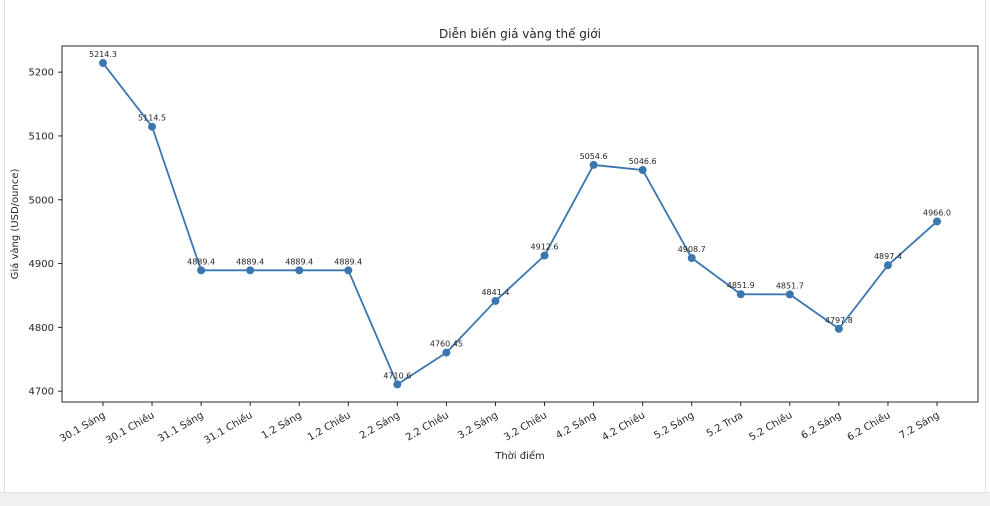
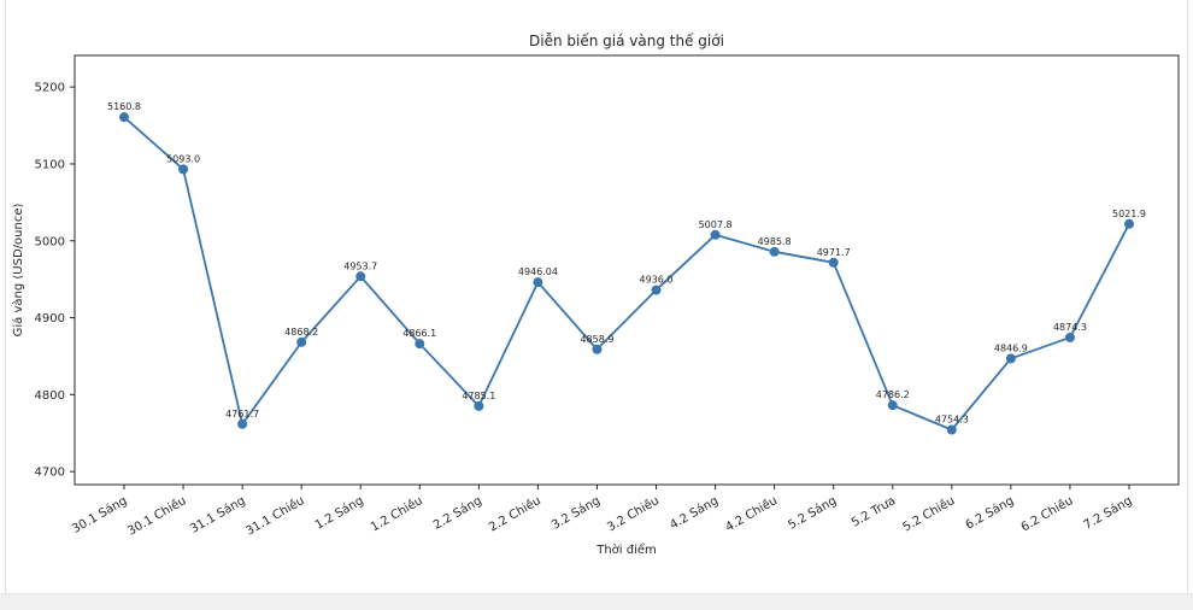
30.1 Sáng: 5214.3 -> 5160.8
30.1 Chiều: 5114.5 -> 5093.0
31.1 Sáng: 4889.4 -> 4761.7
31.1 Chiều: 4889.4 -> 4868.2
1.2 Sáng: 4889.4 -> 4953.7
1.2 Chiều: 4889.4 -> 4866.1
2.2 Sáng: 4710.6 -> 4785.1
2.2 Chiều: 4760.45 -> 4946.04
3.2 Sáng: 4841.4 -> 4858.9
3.2 Chiều: 4912.6 -> 4936.0
4.2 Sáng: 5054.6 -> 5007.8
4.2 Chiều: 5046.6 -> 4985.8
5.2 Sáng: 4908.7 -> 4971.7
5.2 Trưa: 4851.9 -> 4786.2
5.2 Chiều: 4851.7 -> 4754.3
6.2 Sáng: 4797.8 -> 4846.9
6.2 Chiều: 4897.4 -> 4874.3
7.2 Sáng: 4966.0 -> 5021.9
